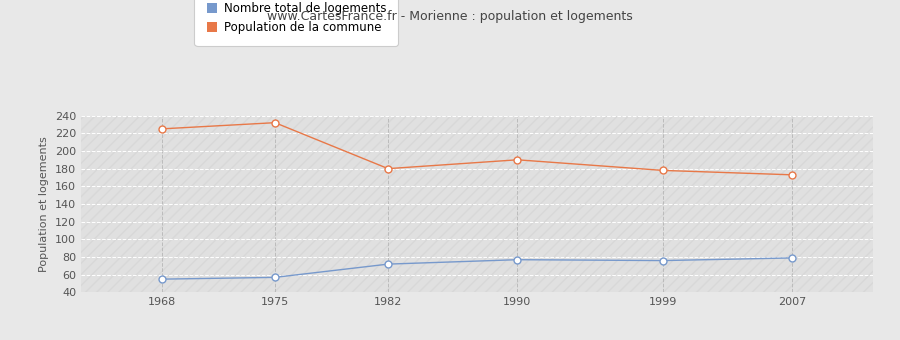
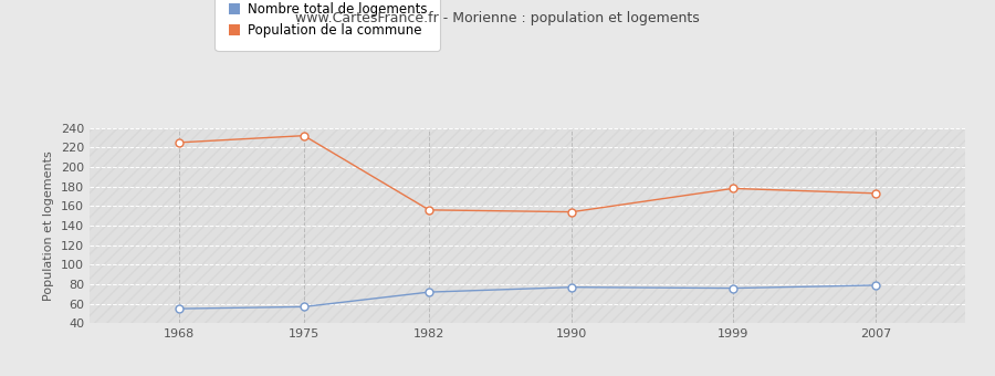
Population de la commune/1982: 180 -> 156
Population de la commune/1990: 190 -> 154
